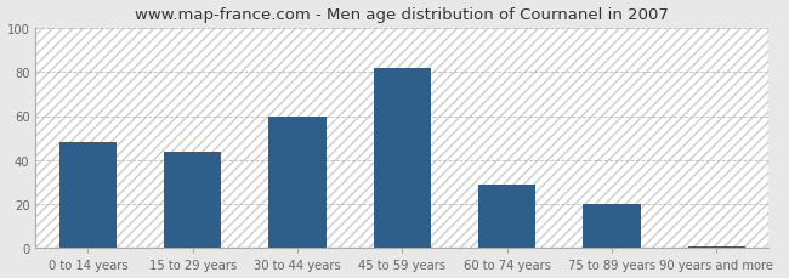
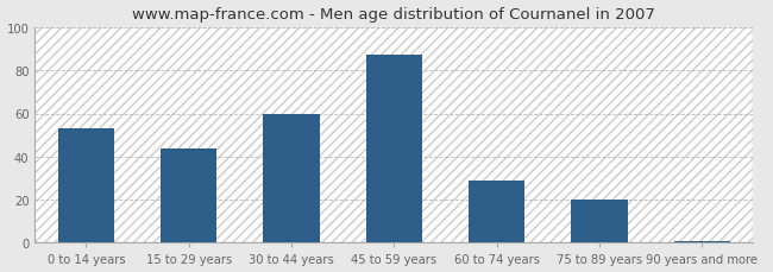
0 to 14 years: 48 -> 53
45 to 59 years: 82 -> 87
